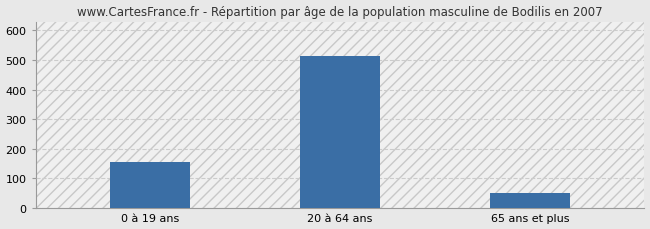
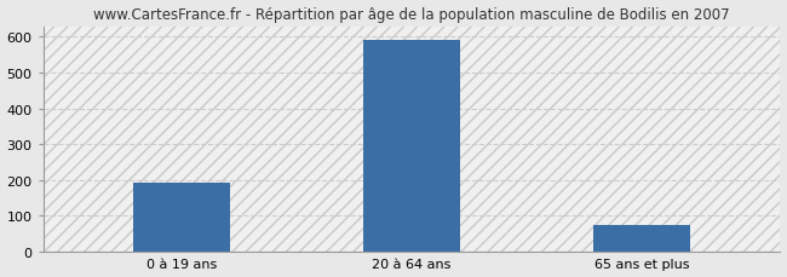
0 à 19 ans: 155 -> 192
20 à 64 ans: 515 -> 591
65 ans et plus: 50 -> 74
